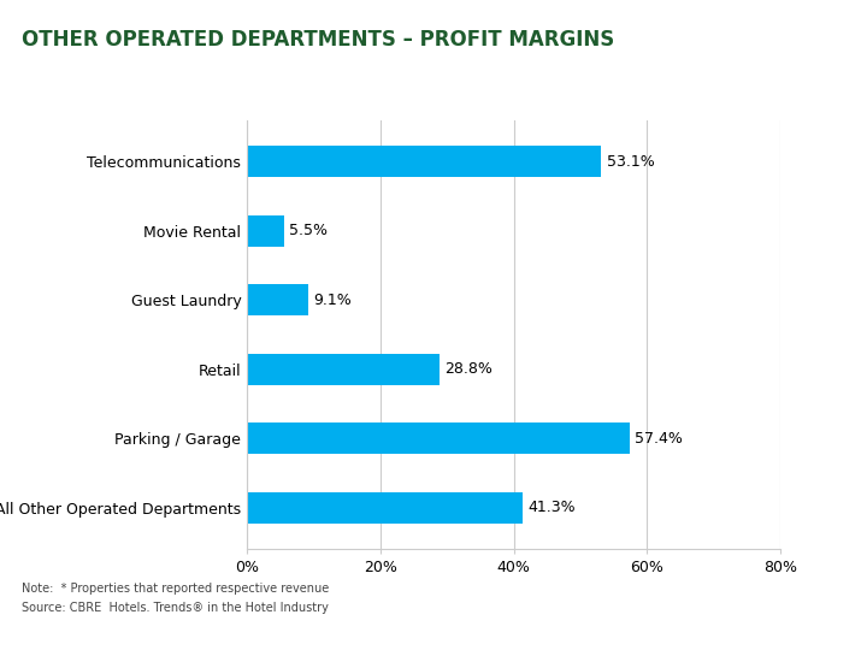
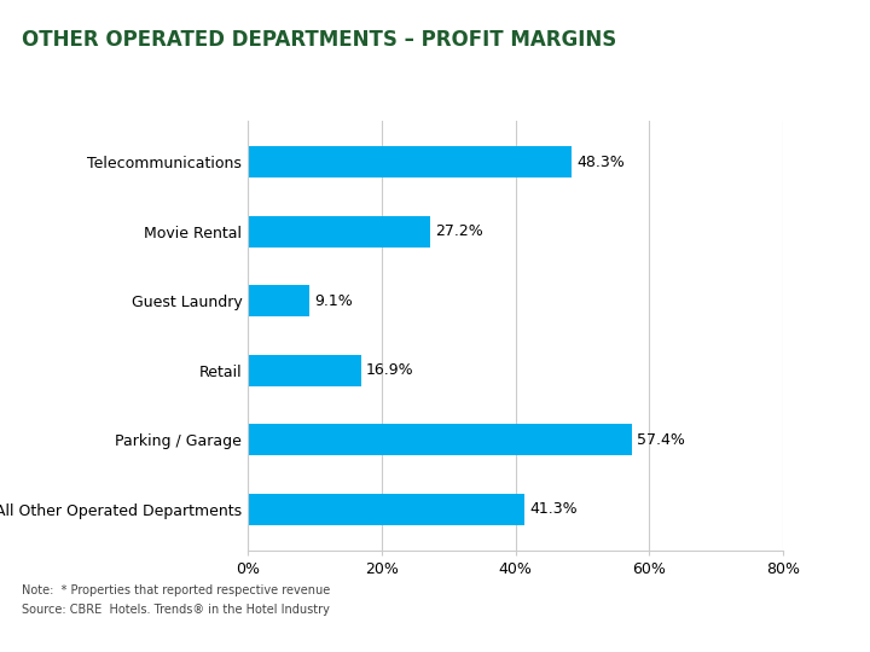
Telecommunications: 53.1% -> 48.3%
Movie Rental: 5.5% -> 27.2%
Retail: 28.8% -> 16.9%
